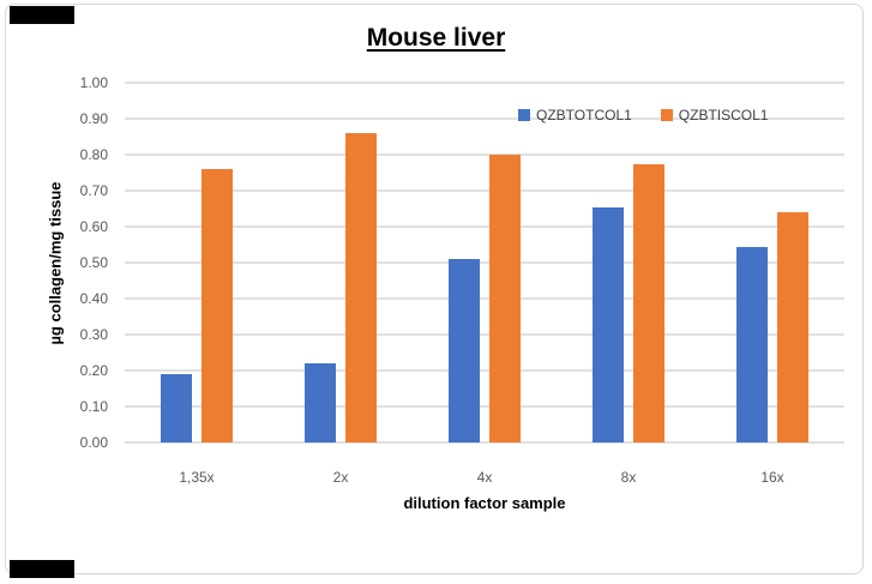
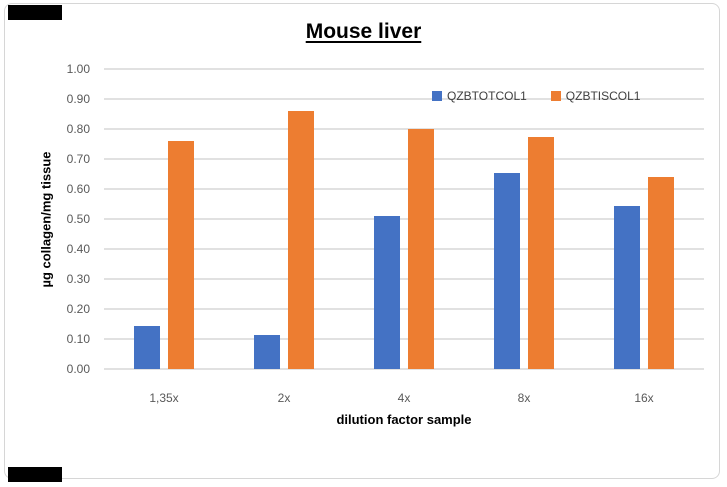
QZBTOTCOL1/1,35x: 0.19 -> 0.14
QZBTOTCOL1/2x: 0.22 -> 0.12
